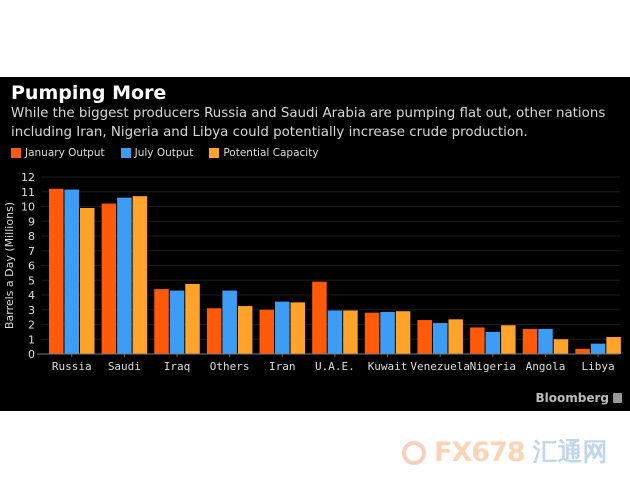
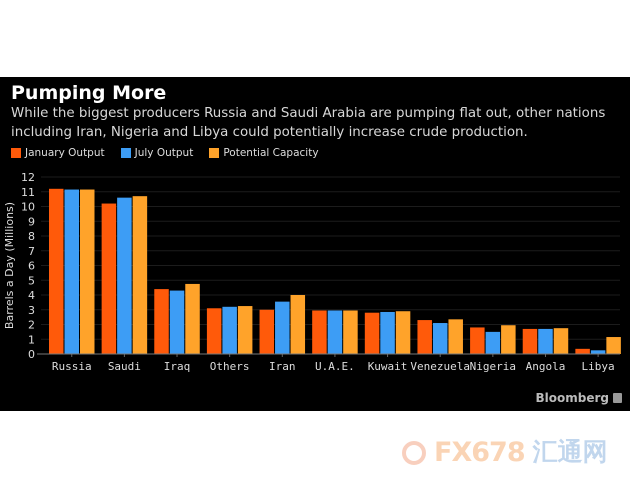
Potential Capacity/Russia: 9.9 -> 11.2
July Output/Others: 4.3 -> 3.2
Potential Capacity/Iran: 3.5 -> 4.0
January Output/U.A.E.: 4.9 -> 3.0
Potential Capacity/Angola: 1.0 -> 1.8
July Output/Libya: 0.7 -> 0.2
